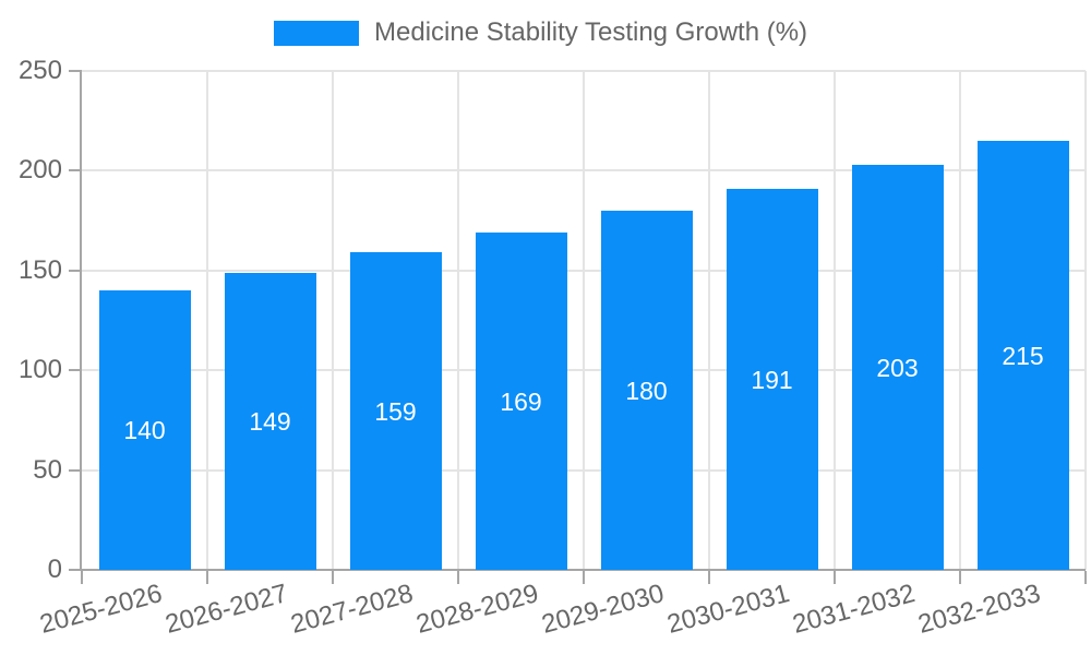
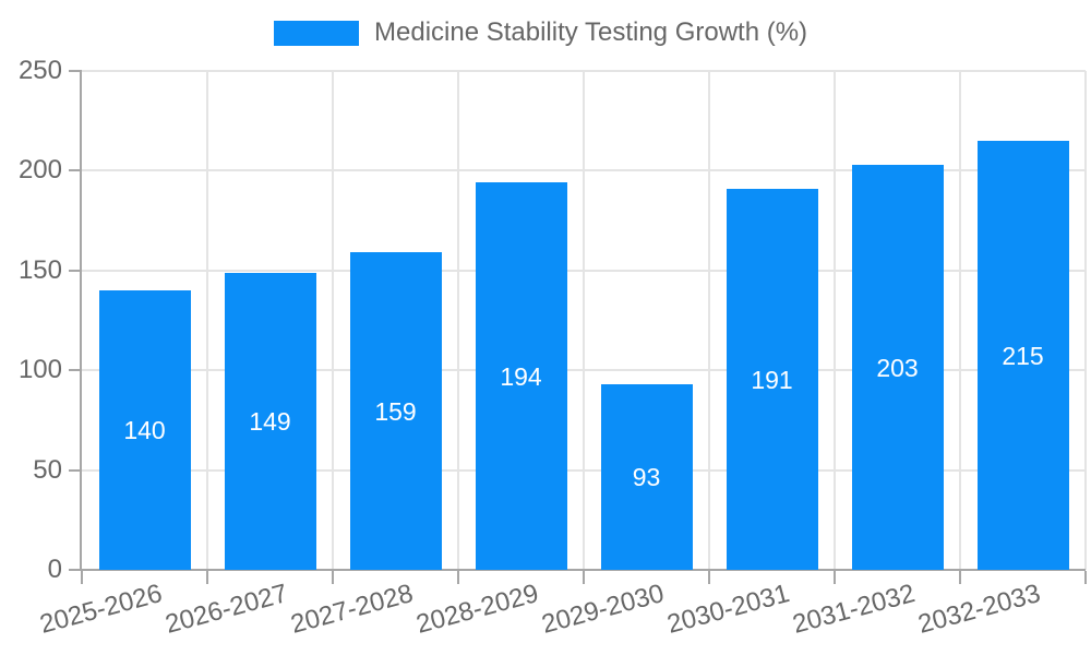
2028-2029: 169 -> 194
2029-2030: 180 -> 93
